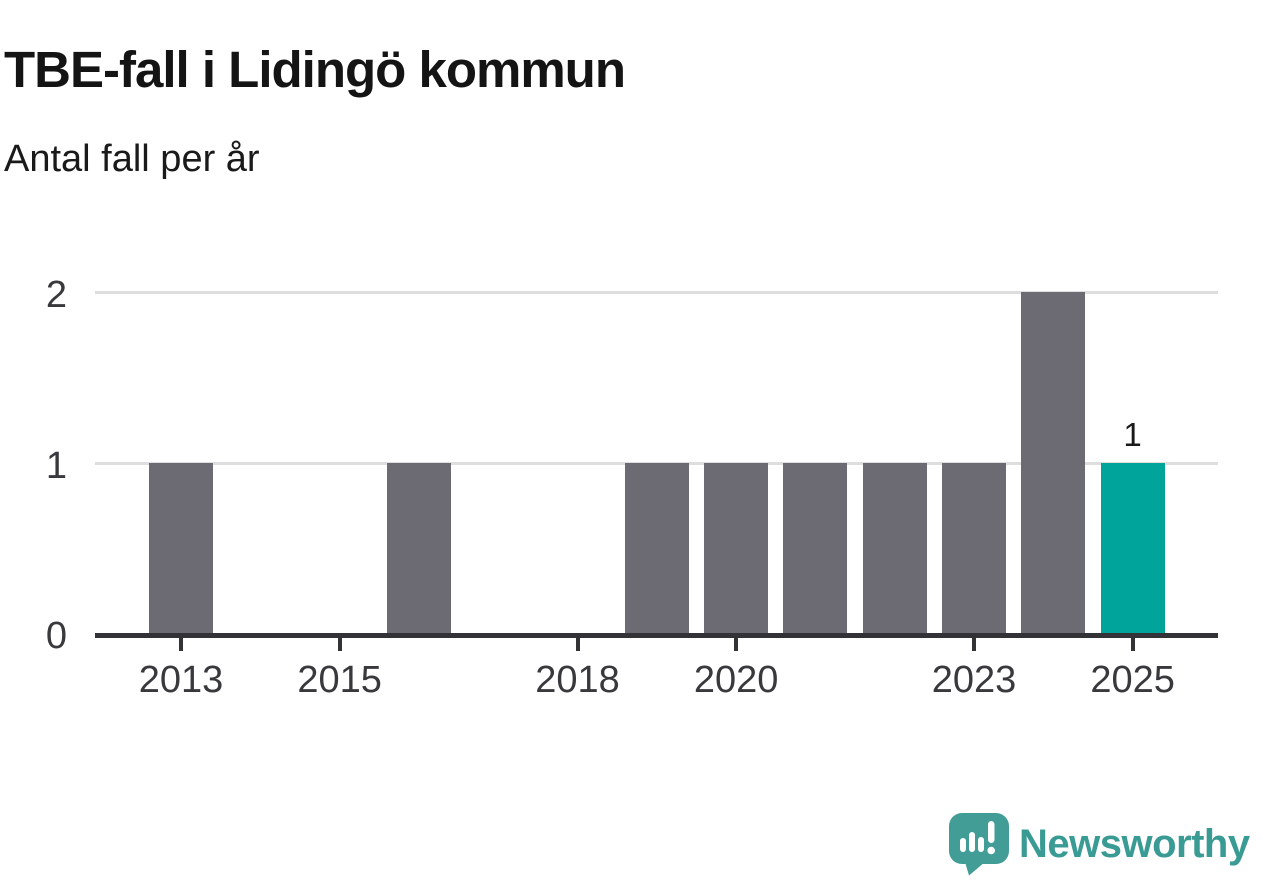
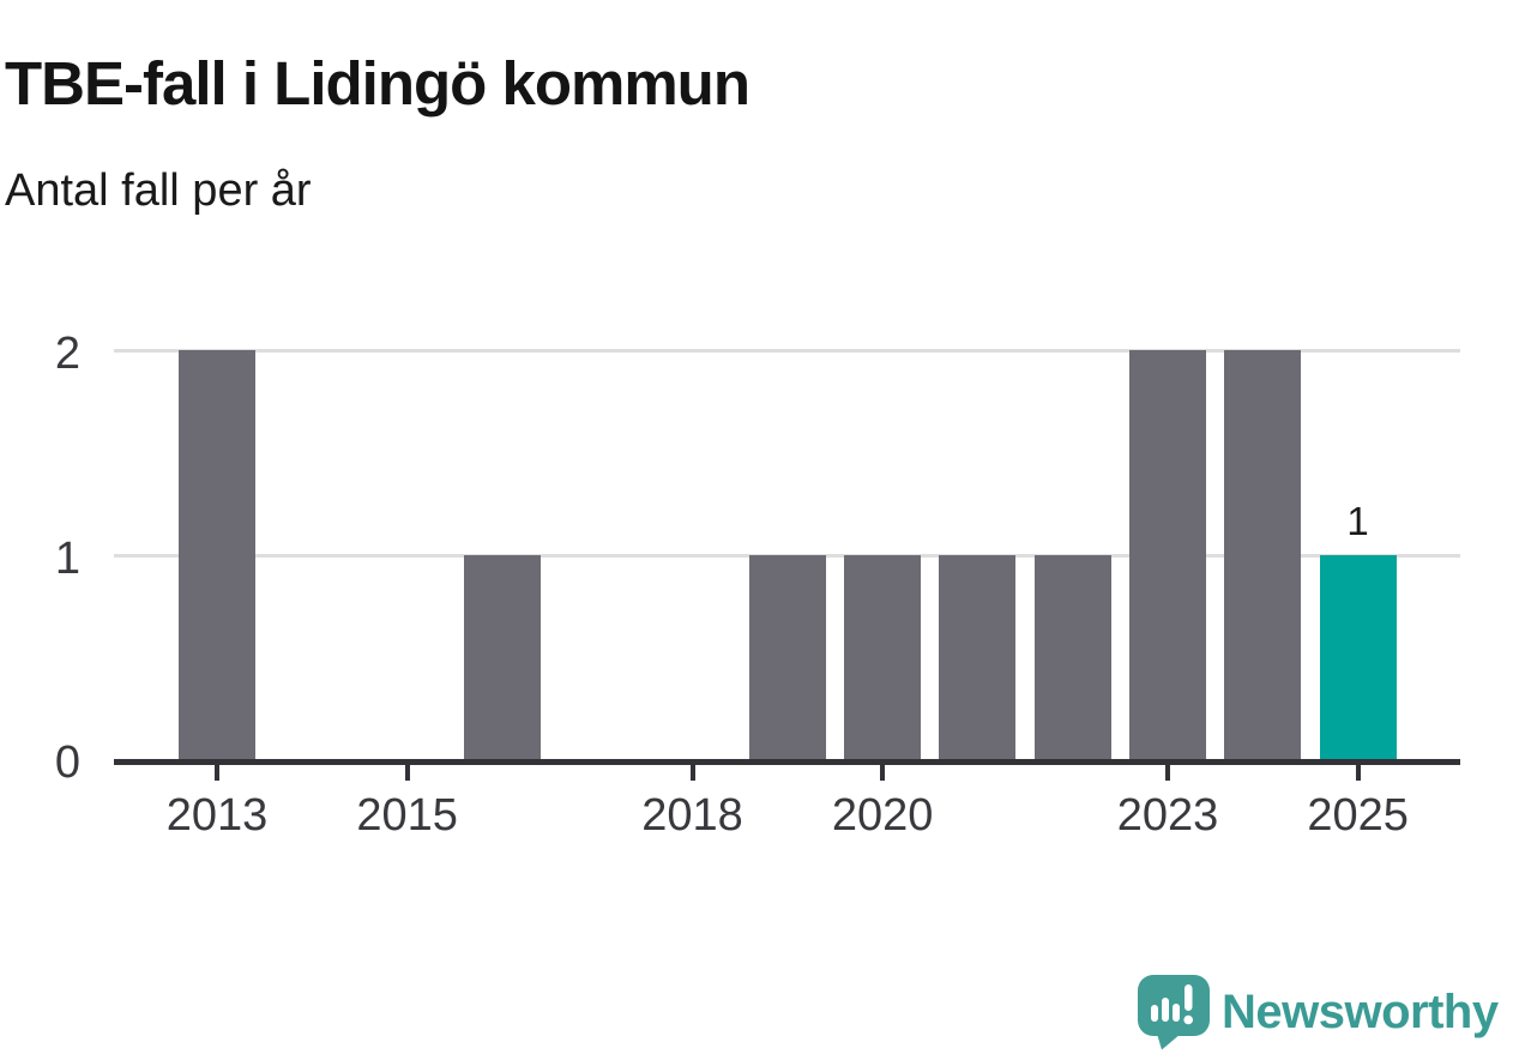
2013: 1 -> 2
2023: 1 -> 2
